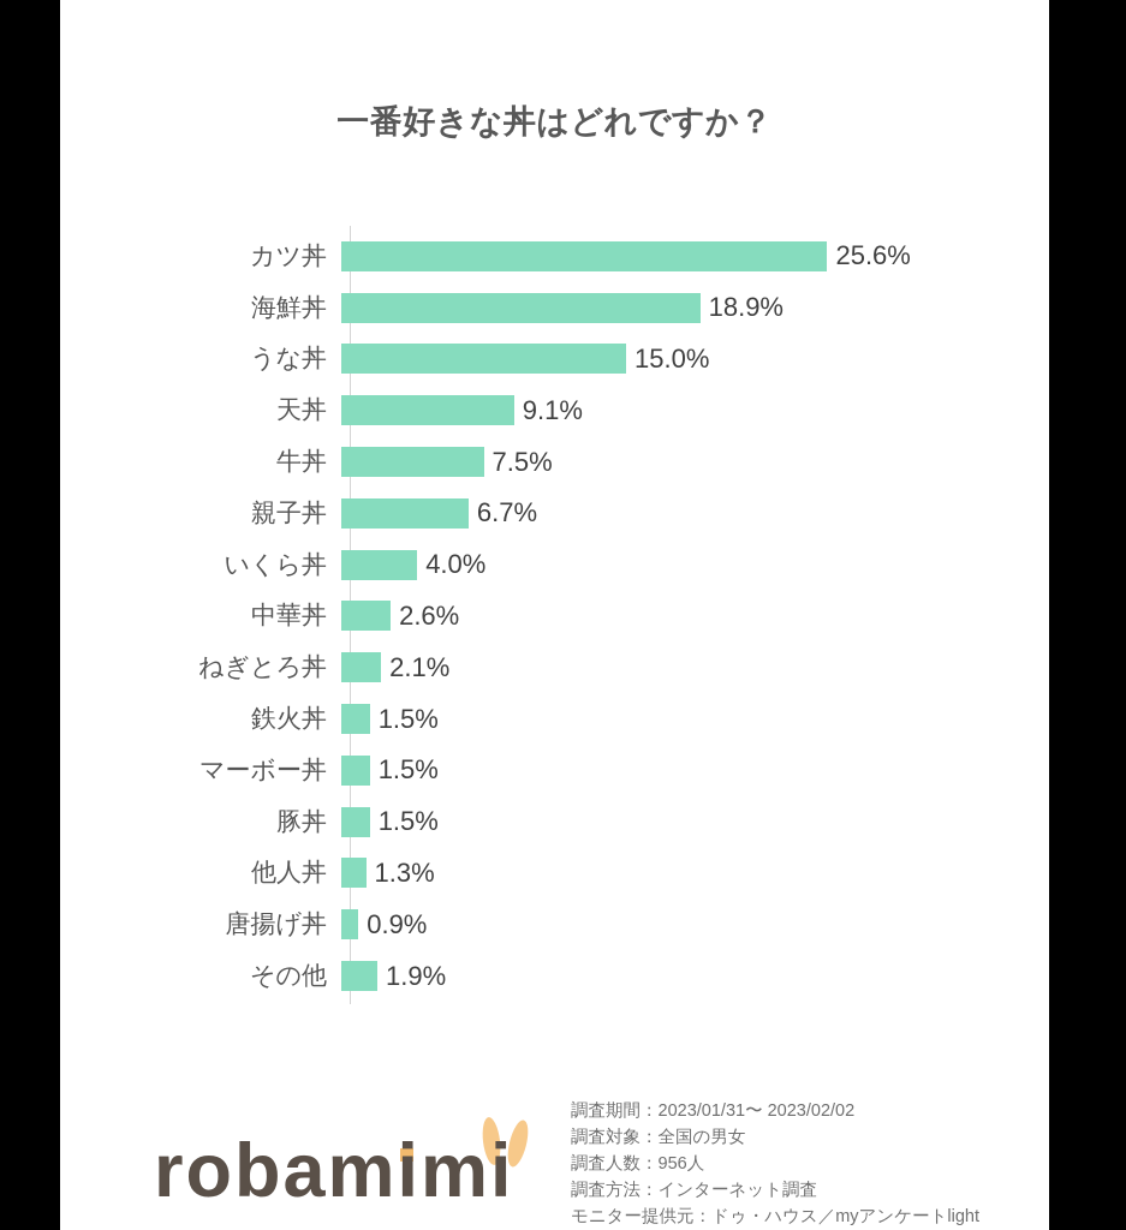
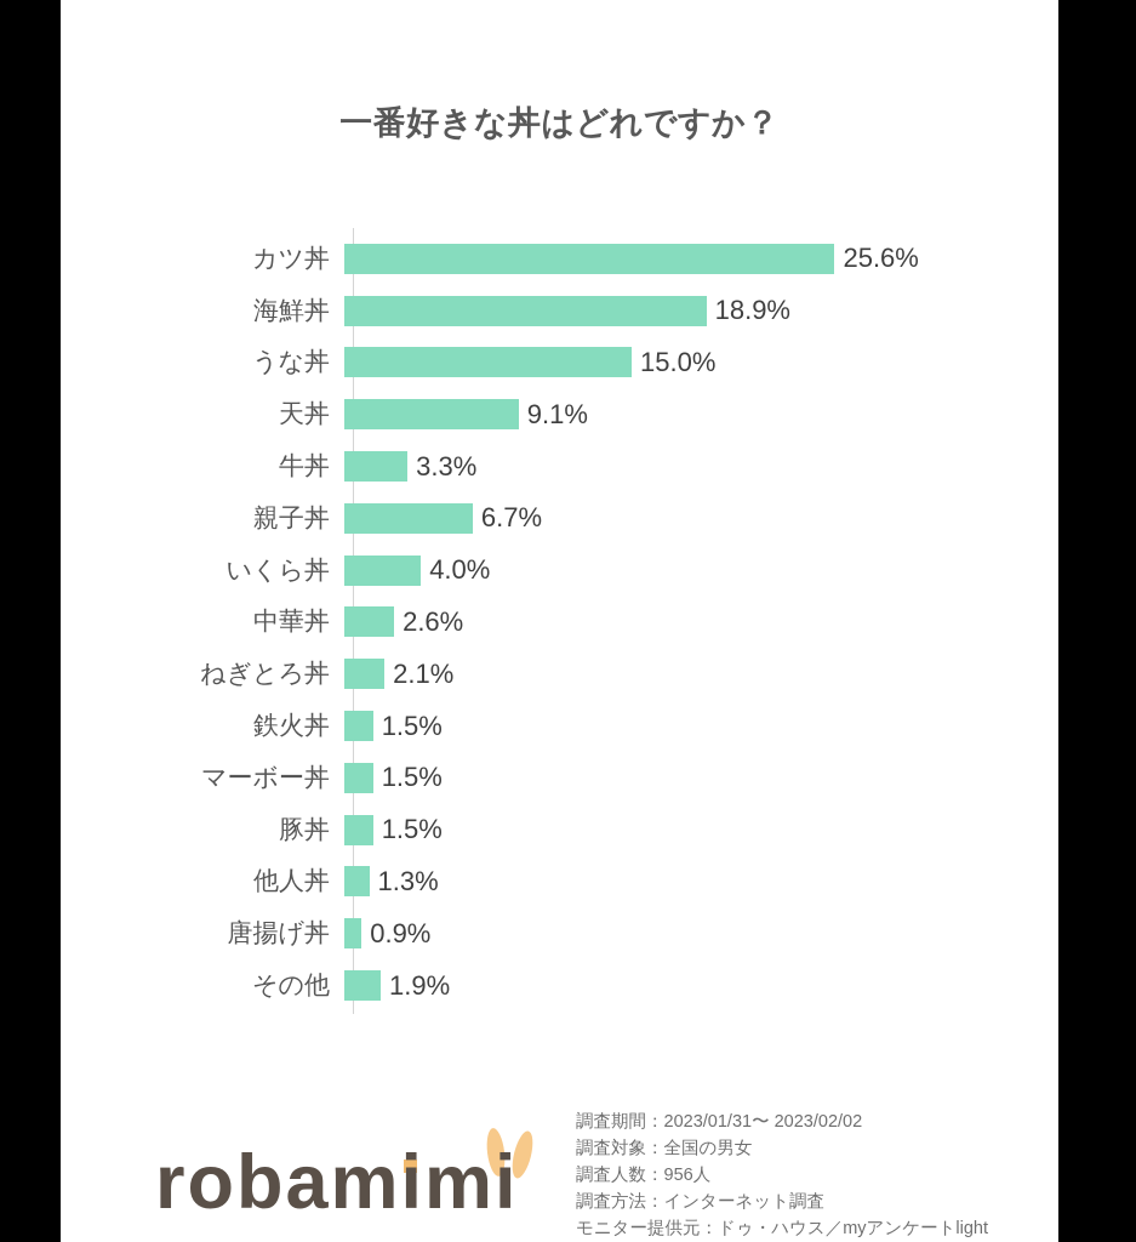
牛丼: 7.5% -> 3.3%
